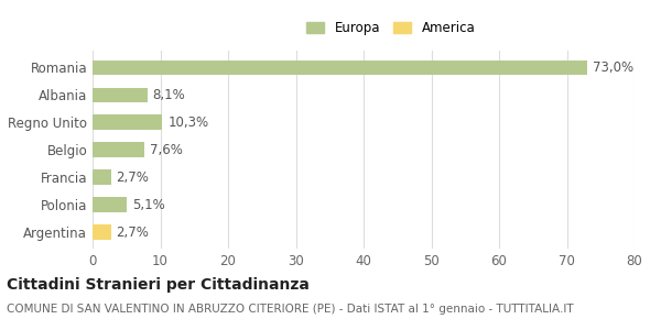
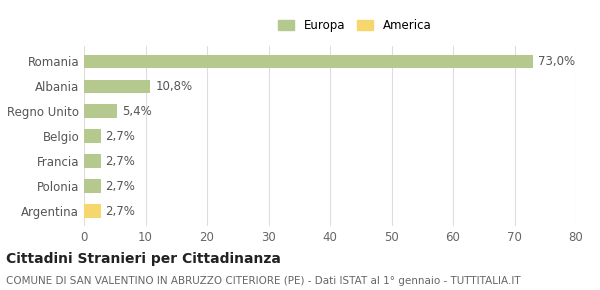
Albania: 8,1% -> 10,8%
Regno Unito: 10,3% -> 5,4%
Belgio: 7,6% -> 2,7%
Polonia: 5,1% -> 2,7%
